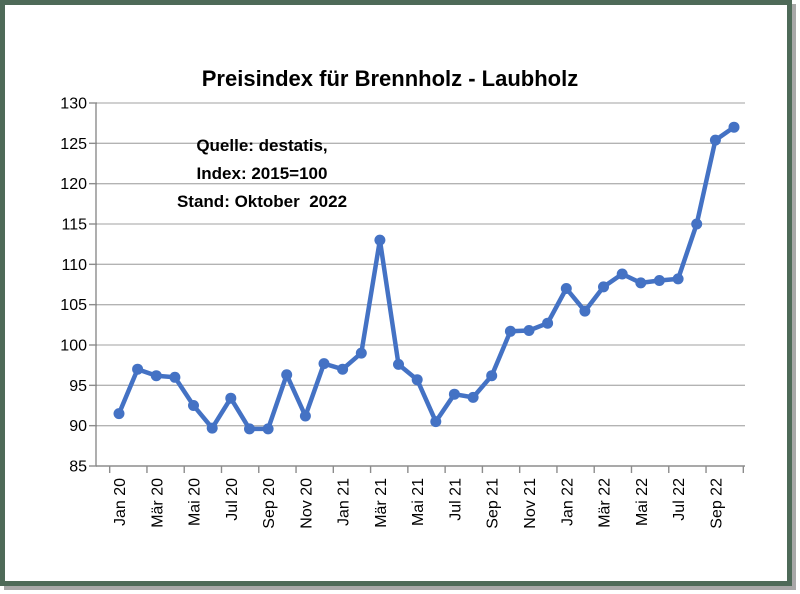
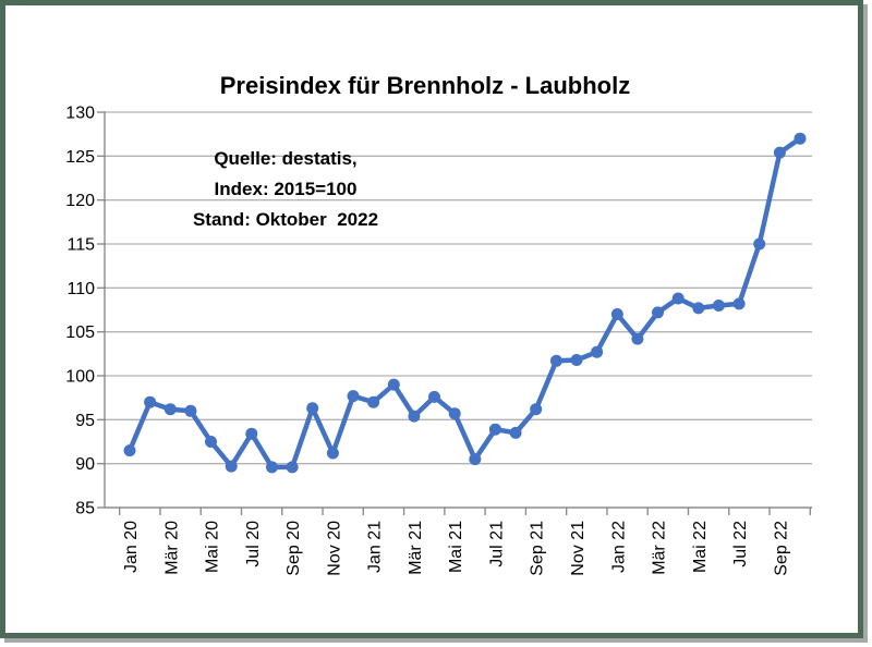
Mär 21: 113 -> 95
